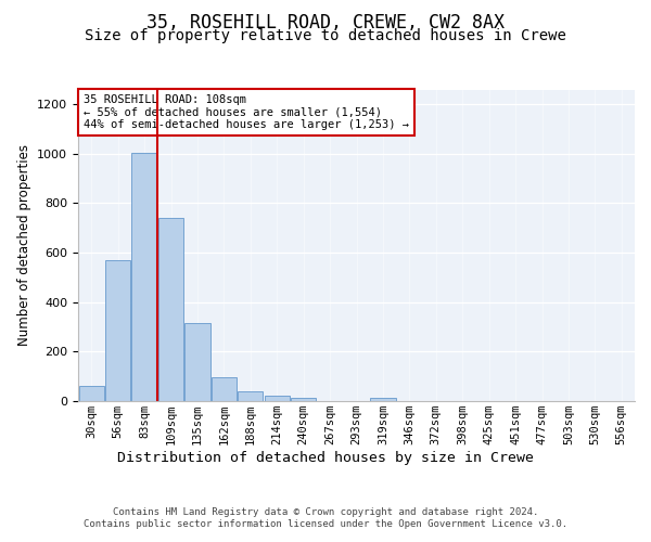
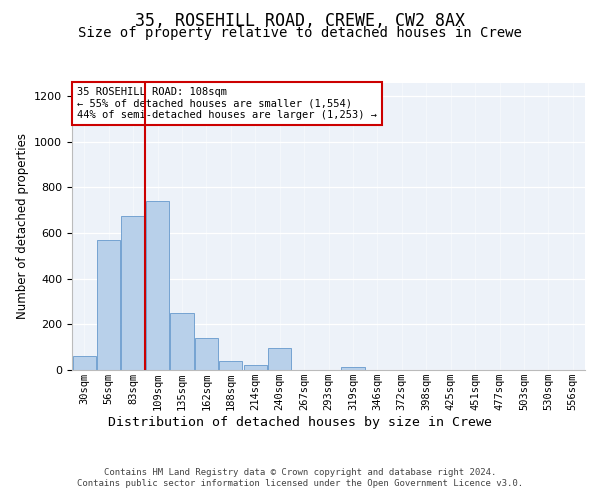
83sqm: 1005 -> 675
135sqm: 315 -> 250
162sqm: 95 -> 140
240sqm: 12 -> 95
